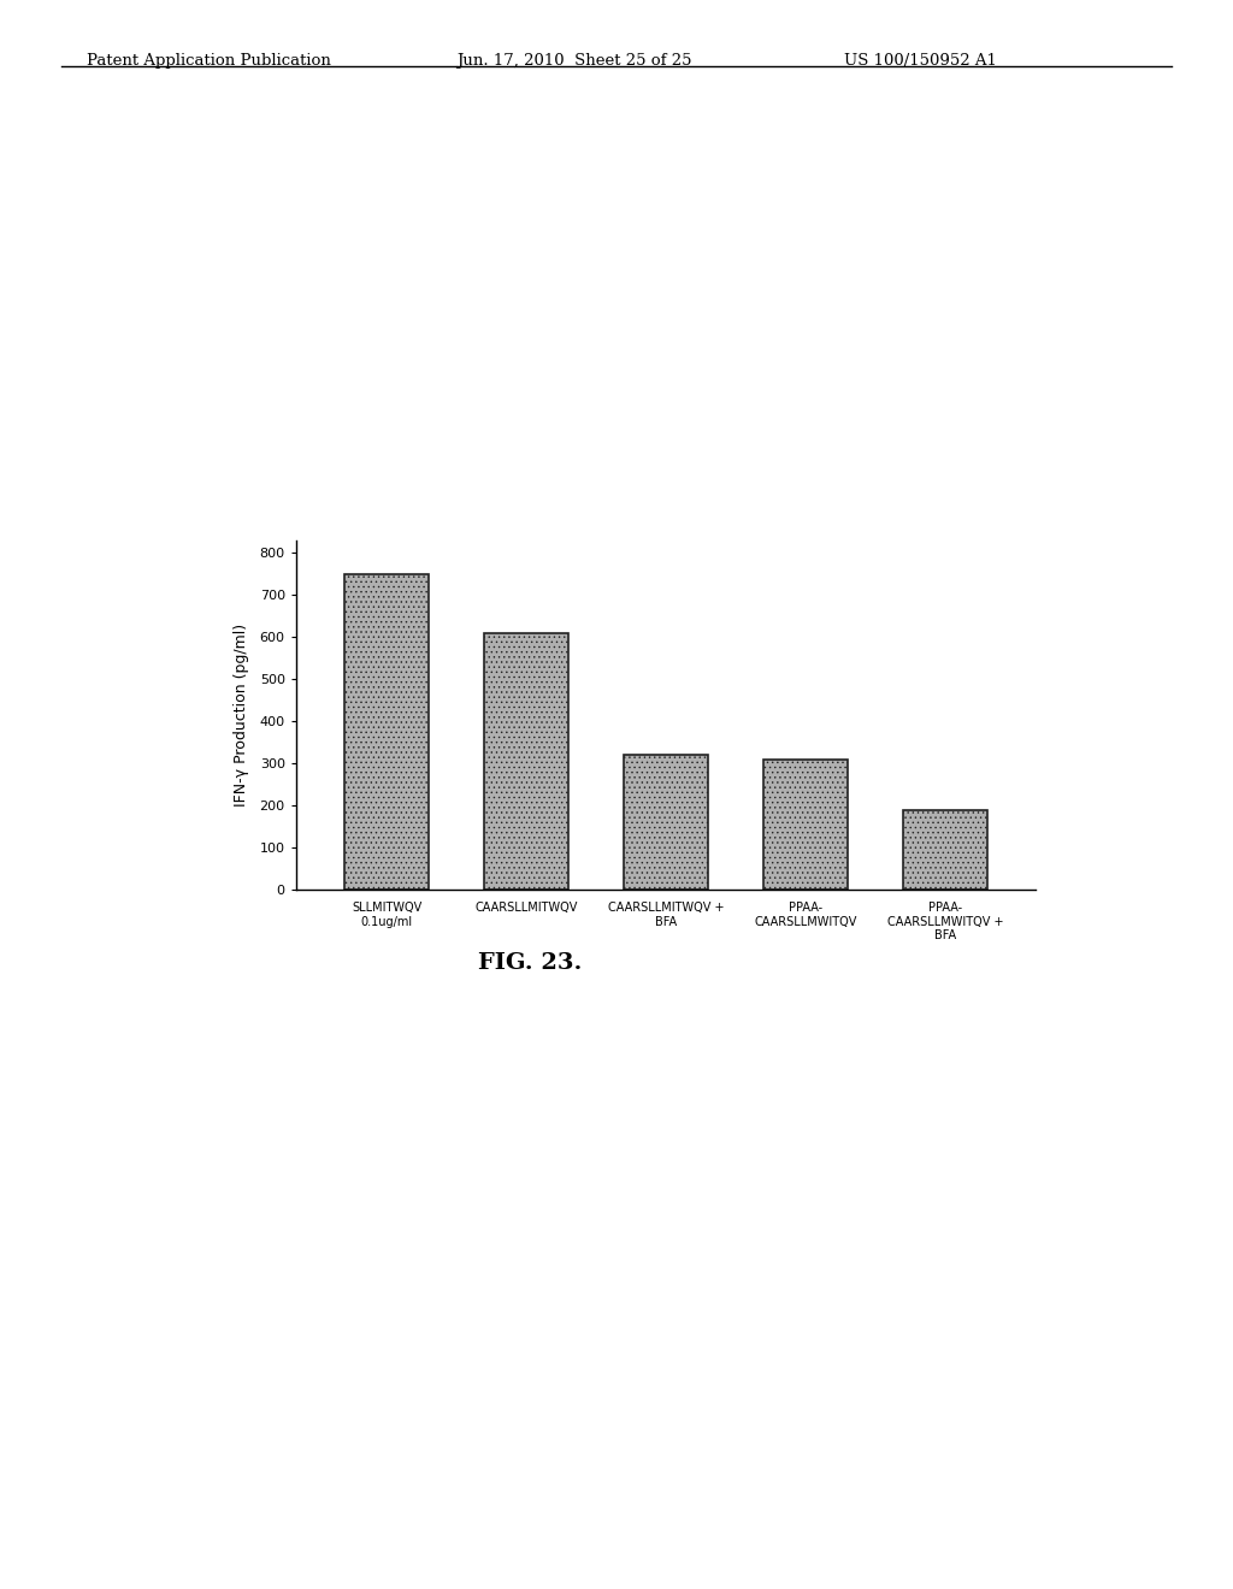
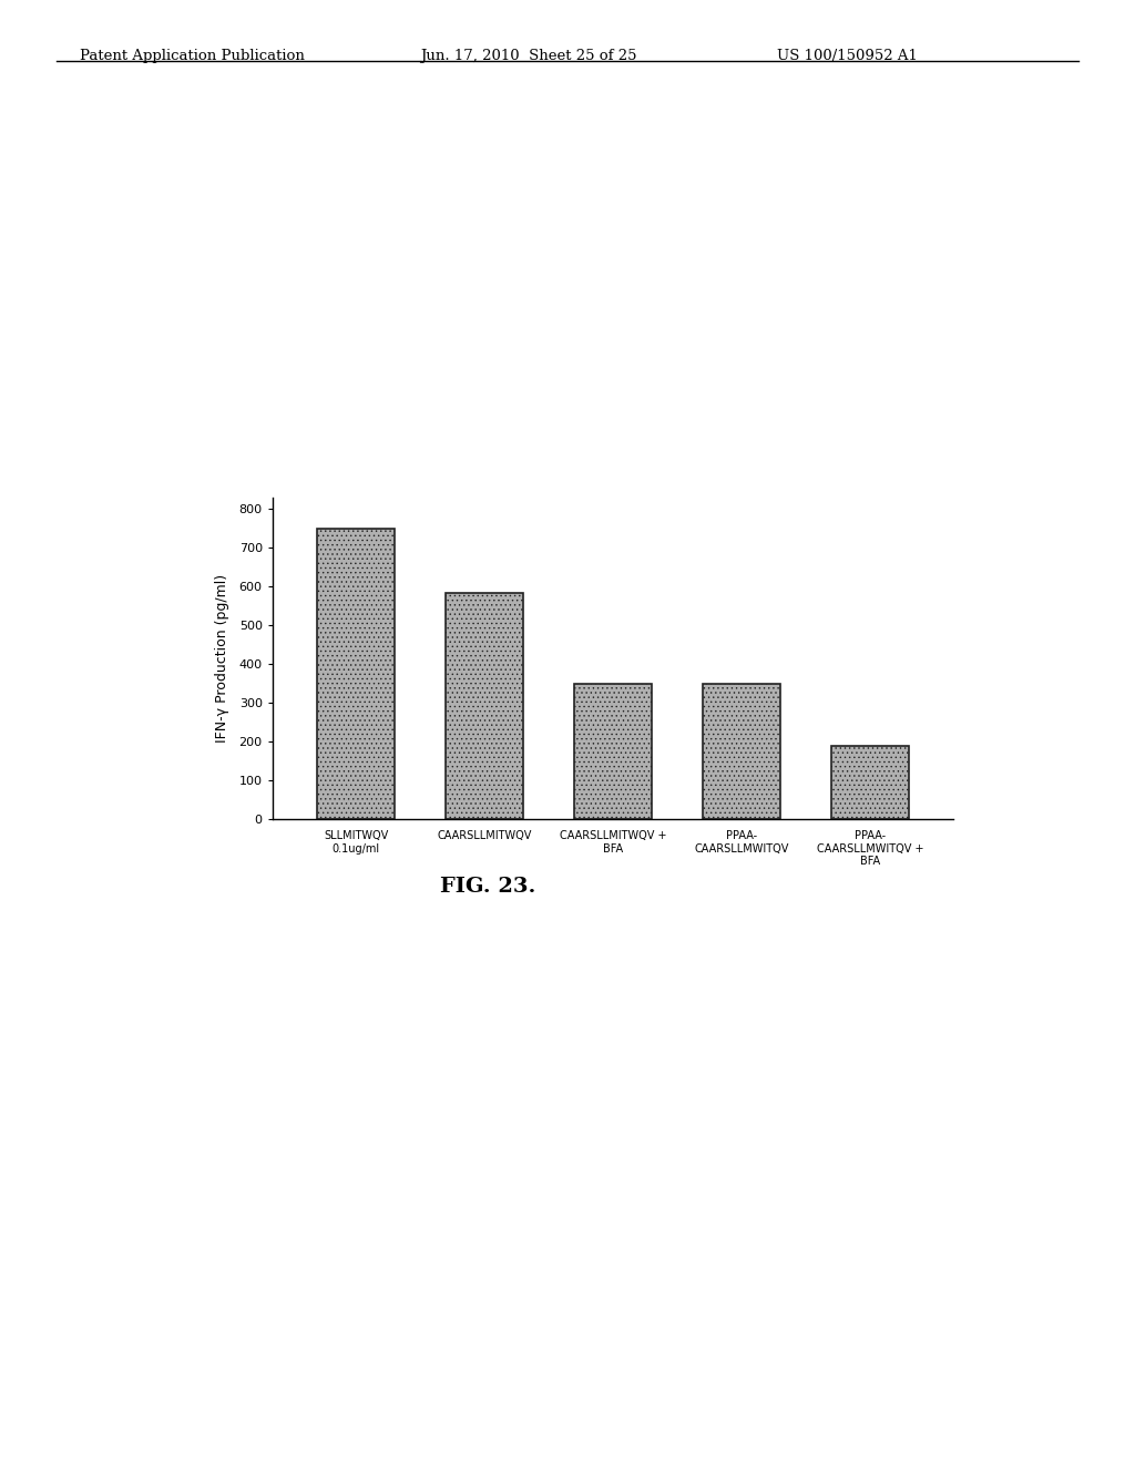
CAARSLLMITWQV: 610 -> 585
CAARSLLMITWQV + BFA: 320 -> 350
PPAA- CAARSLLMWITQV: 310 -> 350
